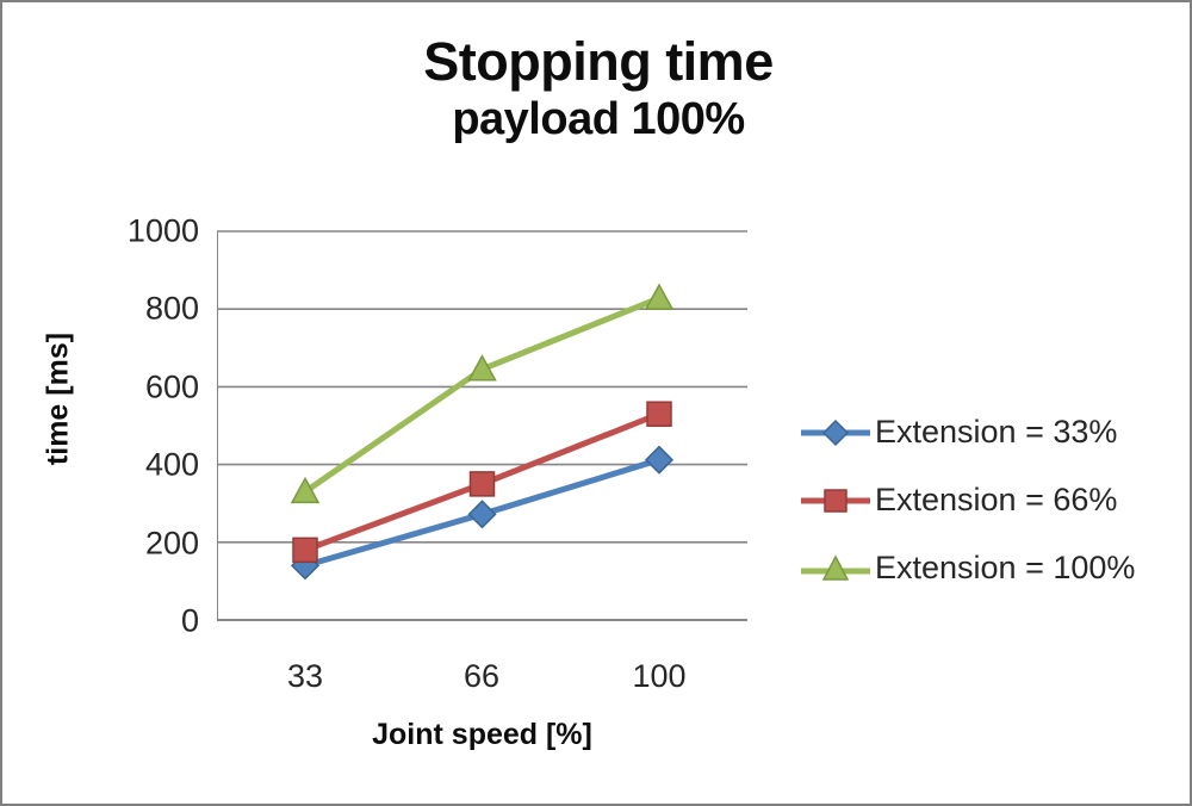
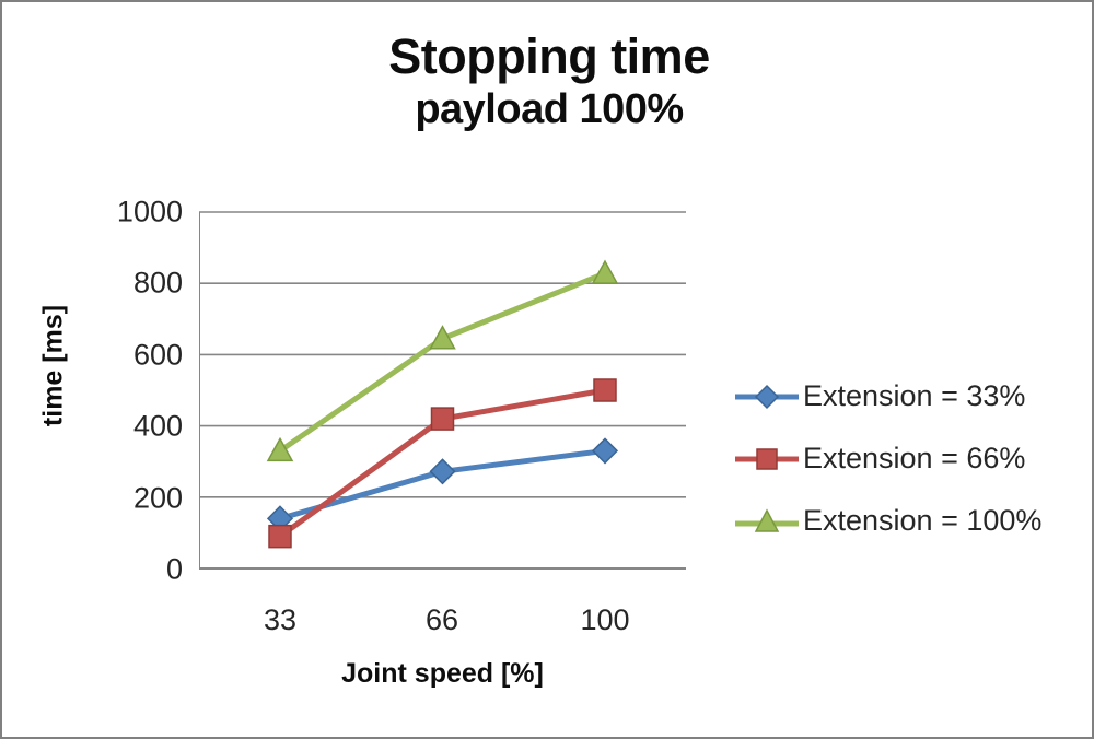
Extension = 66%/33: 180 -> 90
Extension = 66%/66: 350 -> 420
Extension = 33%/100: 410 -> 330
Extension = 66%/100: 530 -> 500
